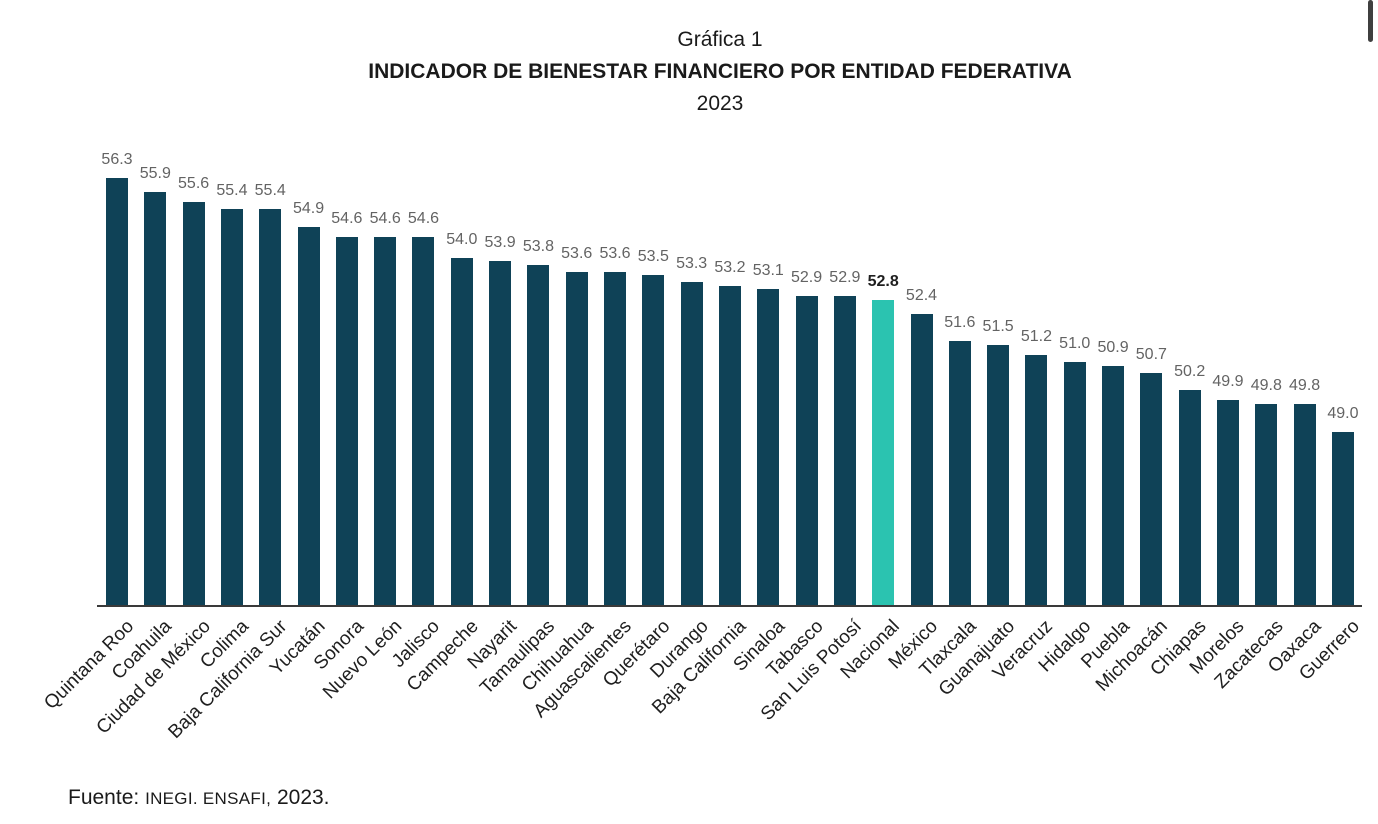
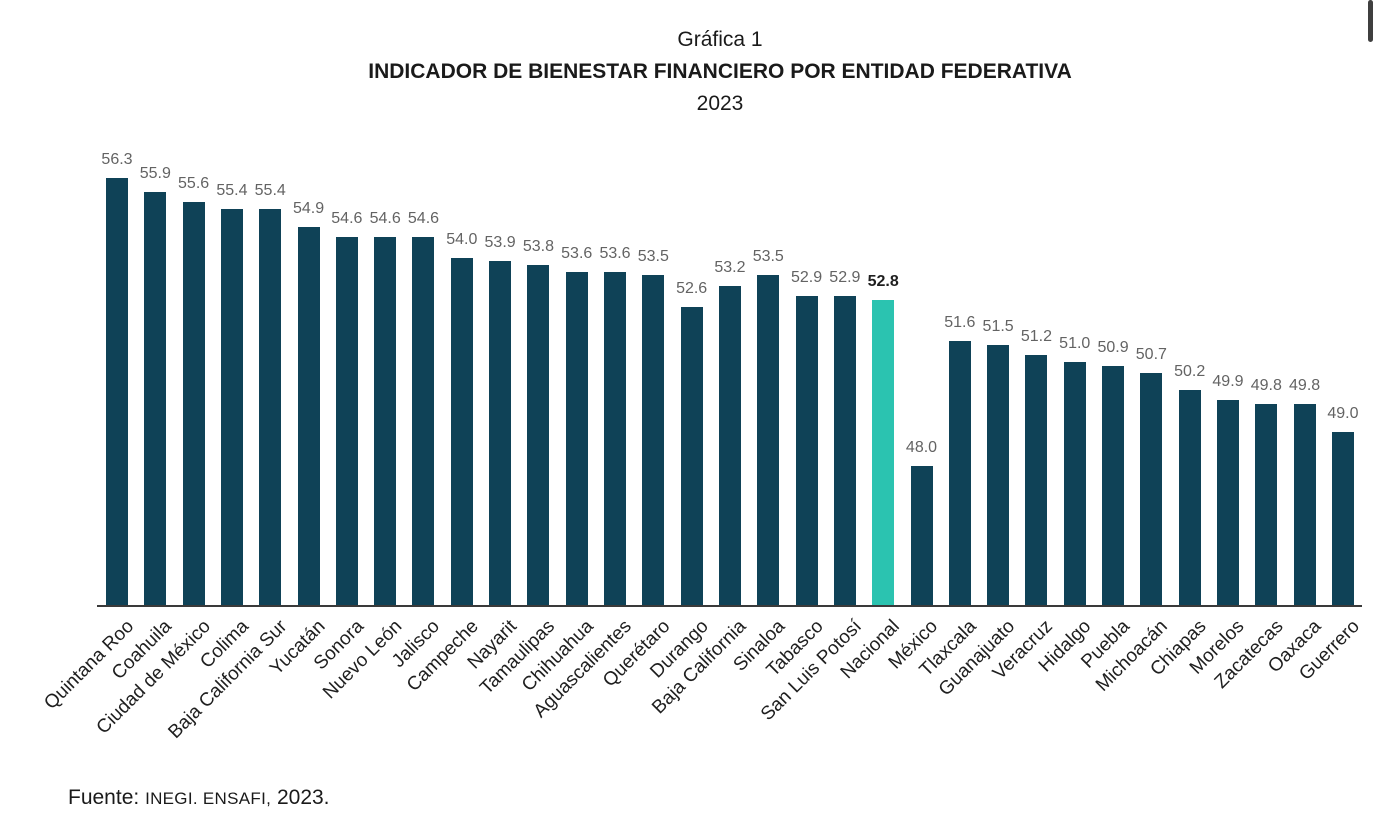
Durango: 53.3 -> 52.6
Sinaloa: 53.1 -> 53.5
México: 52.4 -> 48.0
